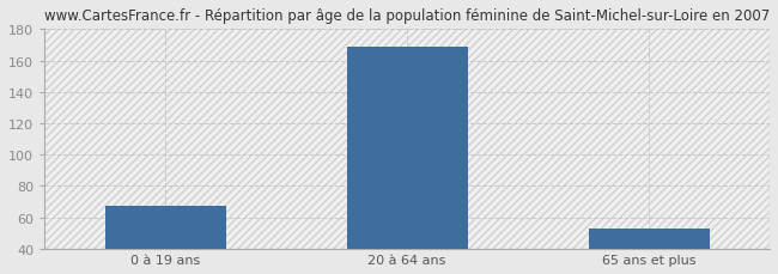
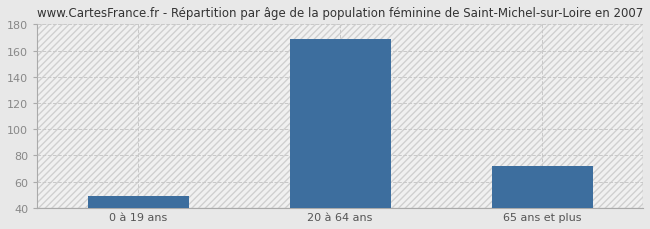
0 à 19 ans: 67 -> 49
65 ans et plus: 53 -> 72
